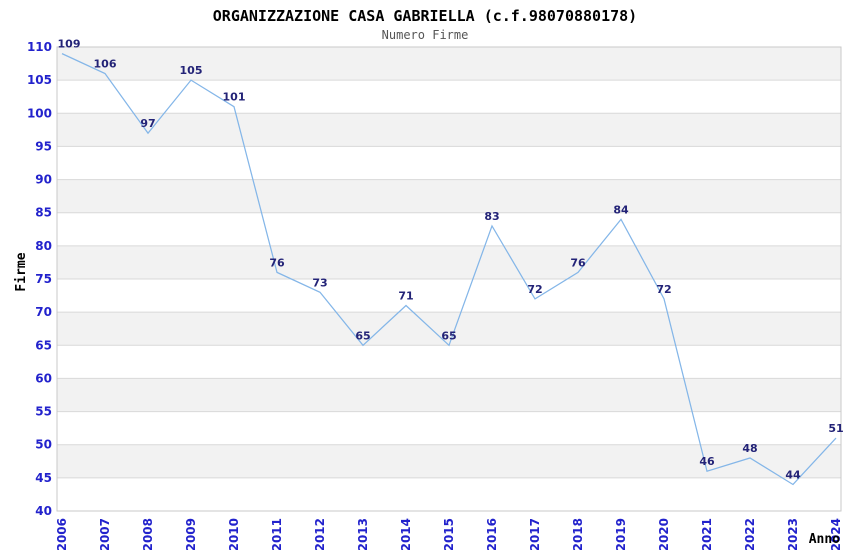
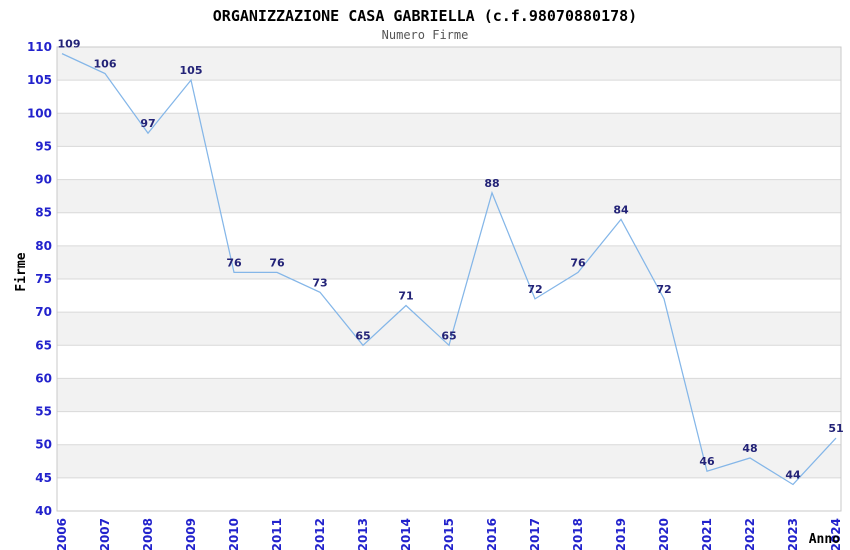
2010: 101 -> 76
2016: 83 -> 88
